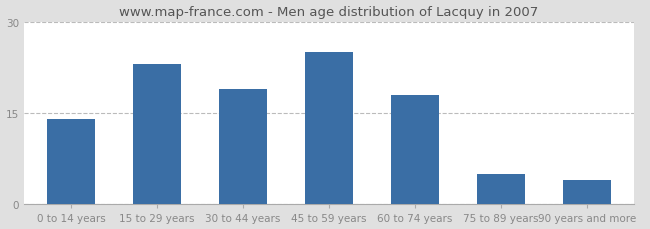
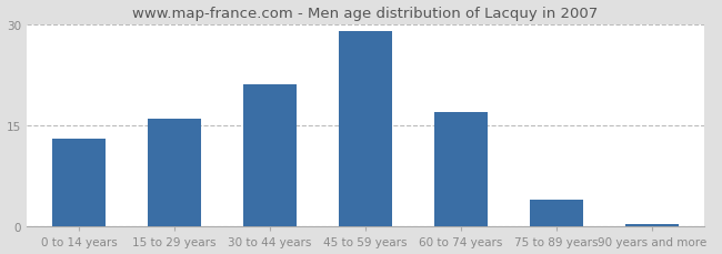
0 to 14 years: 14.0 -> 13.0
15 to 29 years: 23.0 -> 16.0
30 to 44 years: 19.0 -> 21.0
45 to 59 years: 25.0 -> 29.0
60 to 74 years: 18.0 -> 17.0
75 to 89 years: 5.0 -> 4.0
90 years and more: 4.0 -> 0.4
